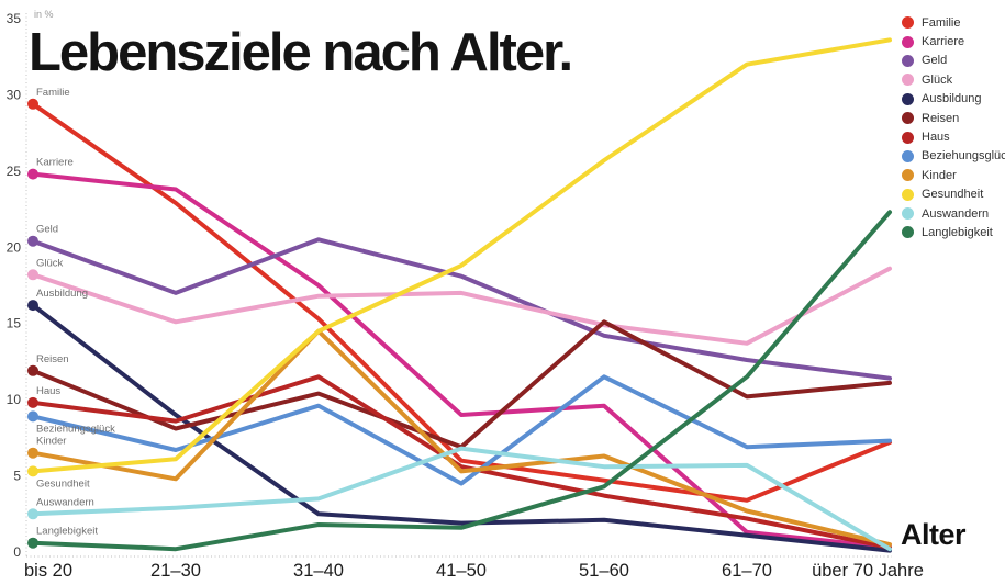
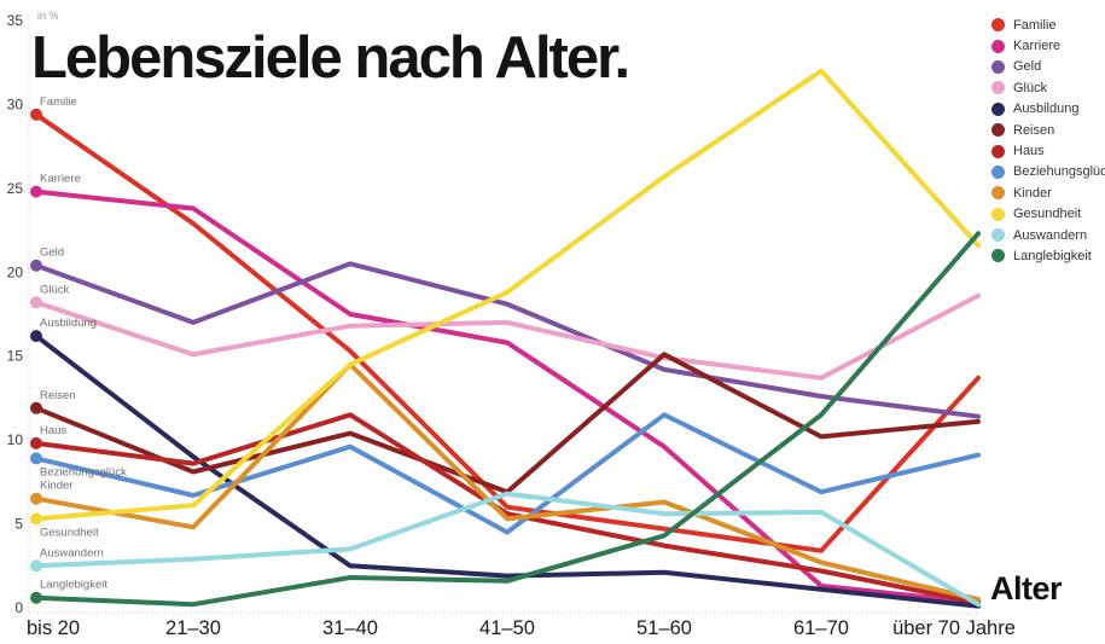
Karriere/41–50: 9.0 -> 15.8
Familie/über 70 Jahre: 7.2 -> 13.7
Beziehungsglück/über 70 Jahre: 7.3 -> 9.1
Gesundheit/über 70 Jahre: 33.6 -> 21.6
